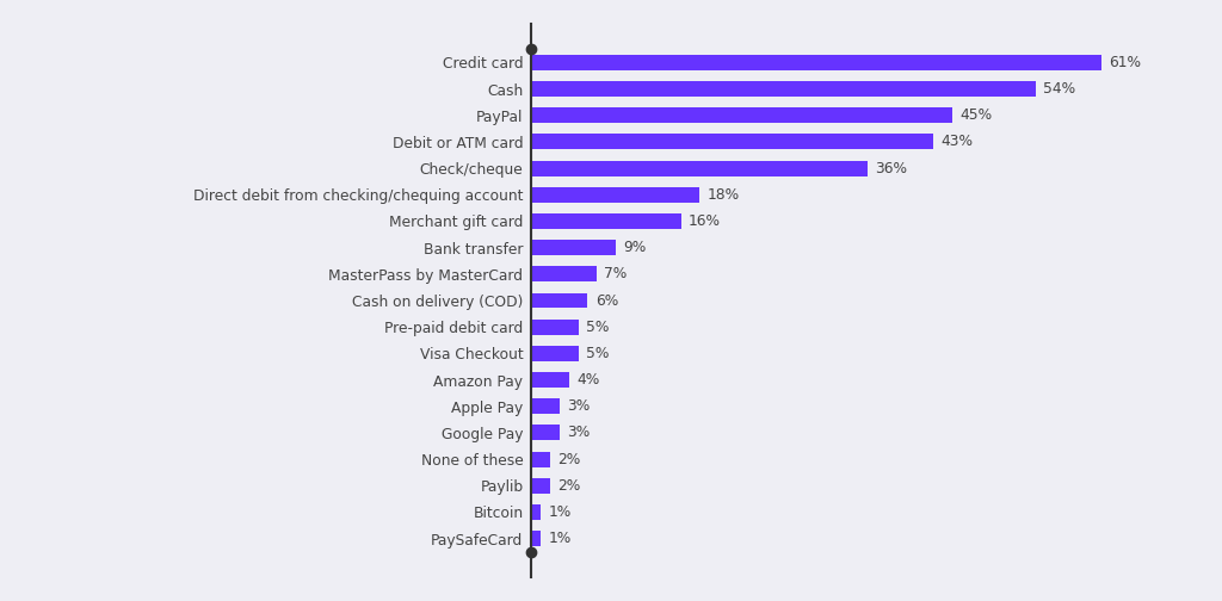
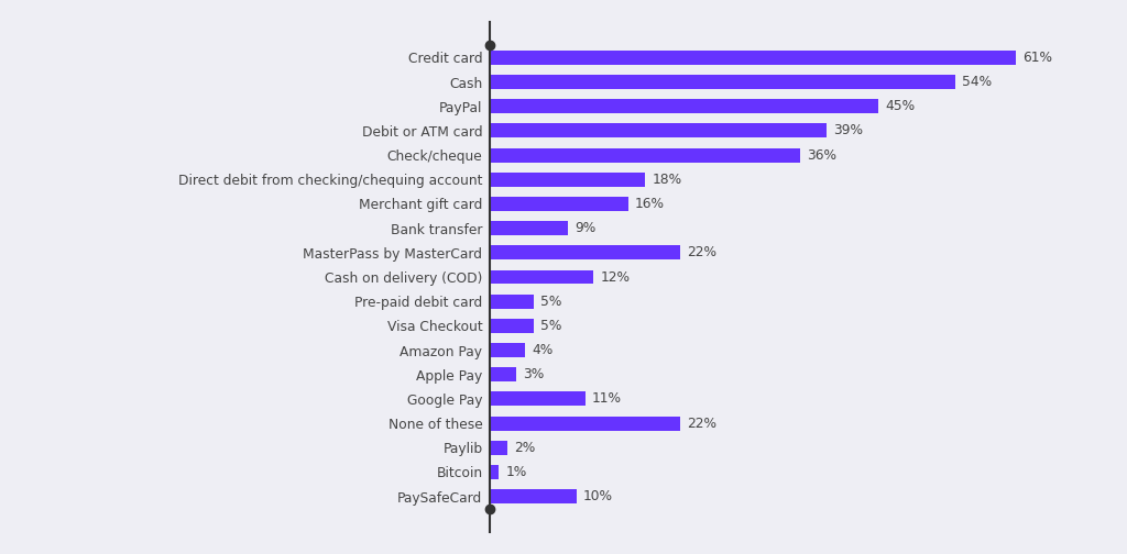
Debit or ATM card: 43% -> 39%
MasterPass by MasterCard: 7% -> 22%
Cash on delivery (COD): 6% -> 12%
Google Pay: 3% -> 11%
None of these: 2% -> 22%
PaySafeCard: 1% -> 10%
